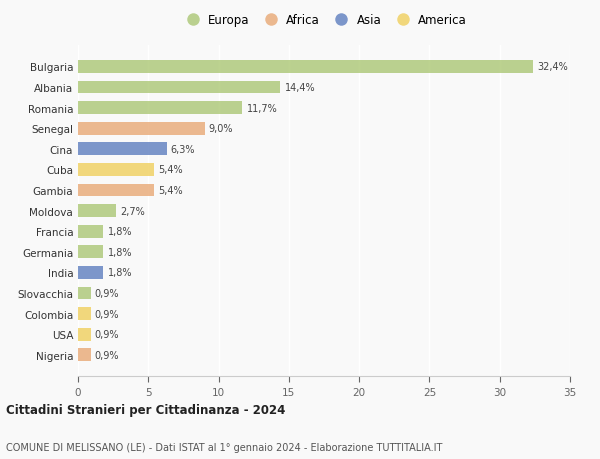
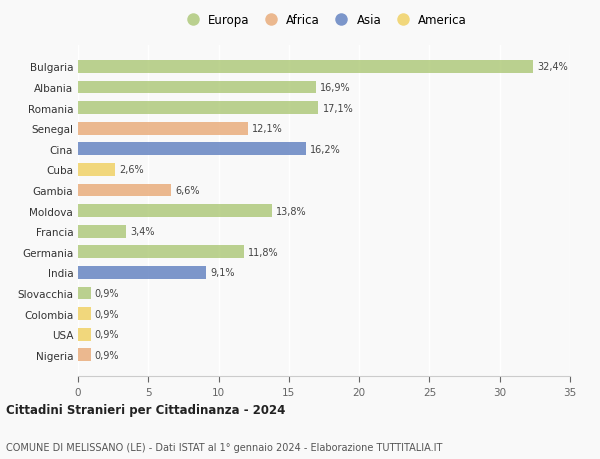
Albania: 14,4% -> 16,9%
Romania: 11,7% -> 17,1%
Senegal: 9,0% -> 12,1%
Cina: 6,3% -> 16,2%
Cuba: 5,4% -> 2,6%
Gambia: 5,4% -> 6,6%
Moldova: 2,7% -> 13,8%
Francia: 1,8% -> 3,4%
Germania: 1,8% -> 11,8%
India: 1,8% -> 9,1%
